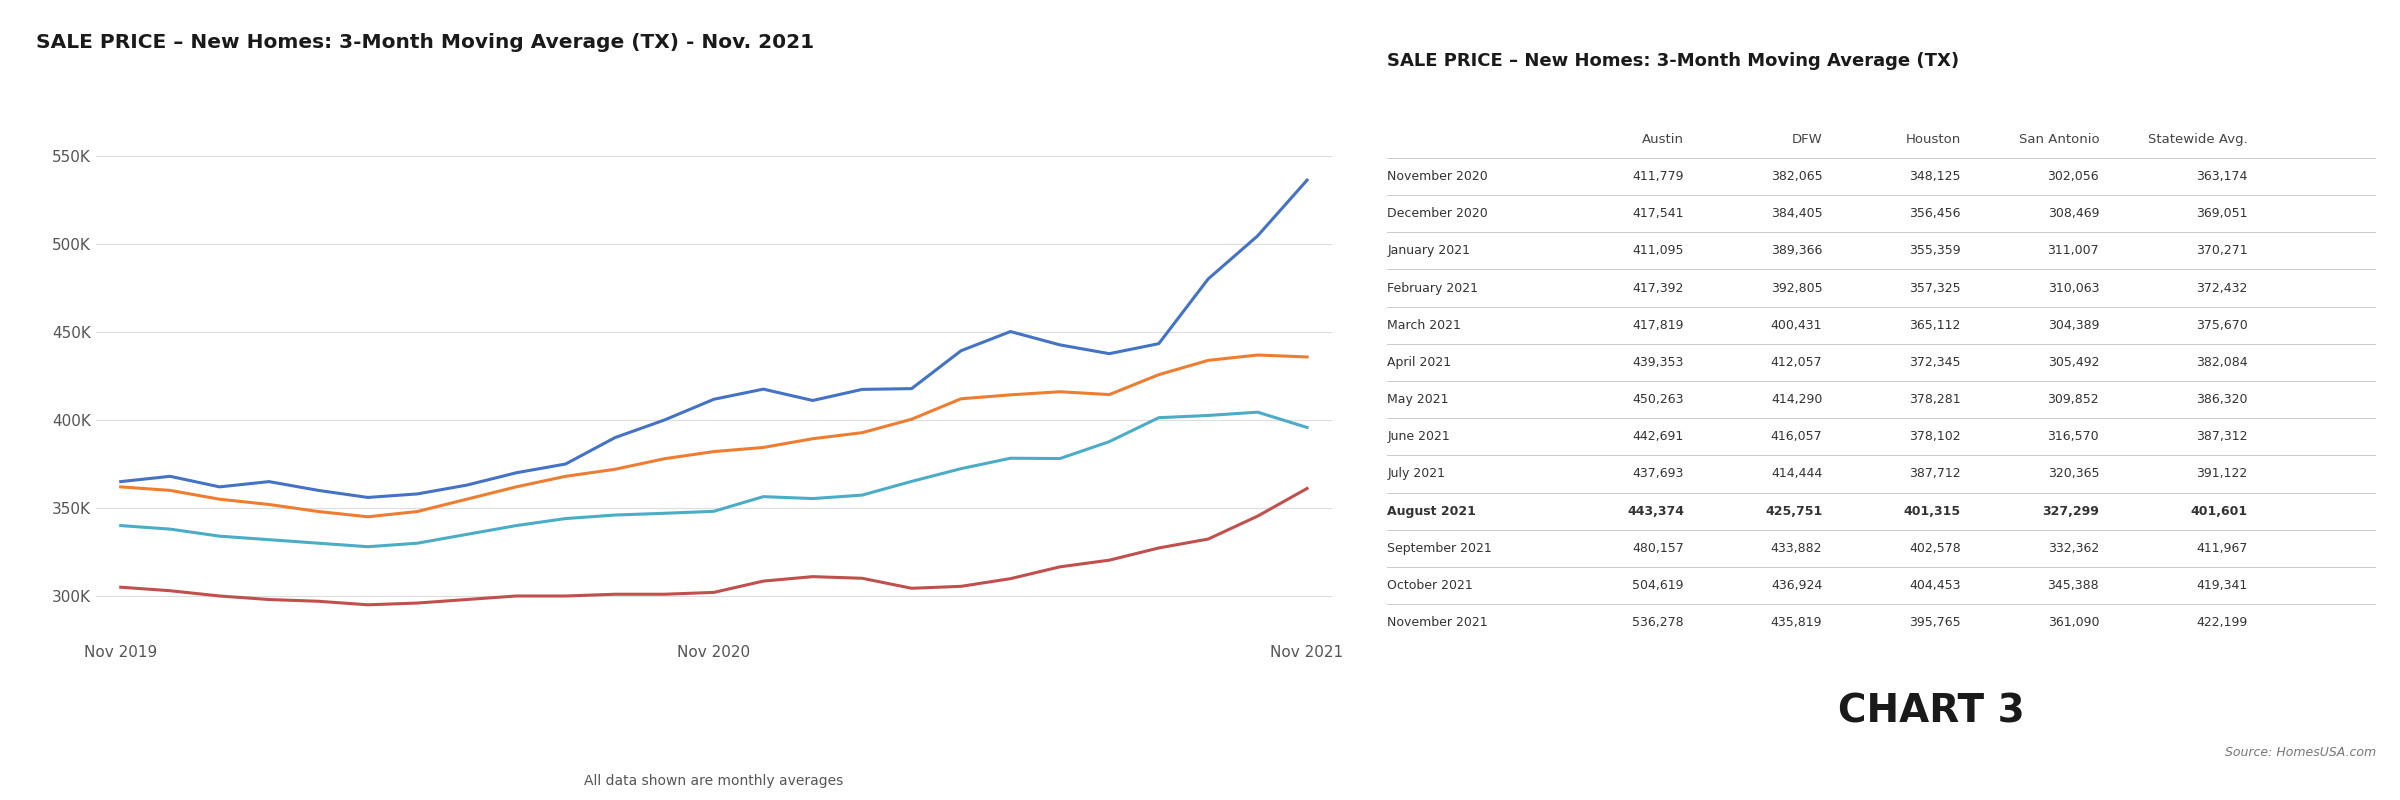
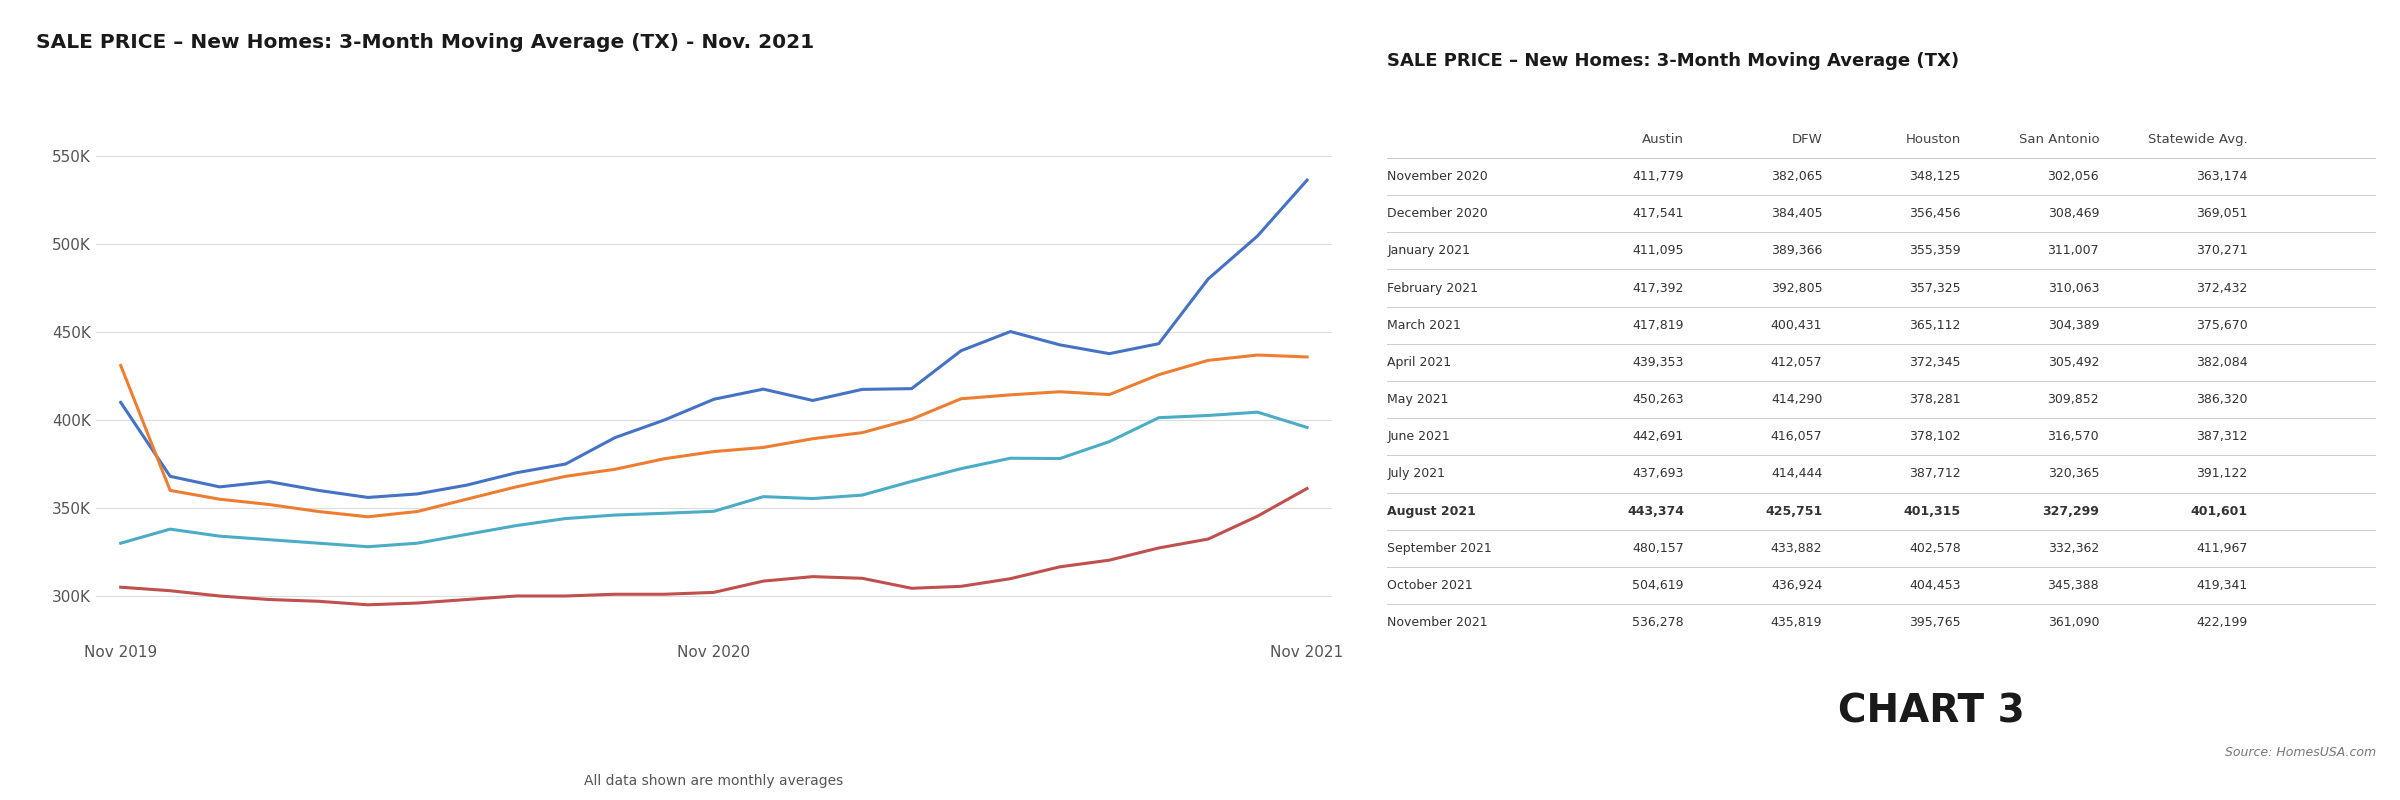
Austin/Nov 2019: 365K -> 410K
DFW/Nov 2019: 362K -> 431K
Houston/Nov 2019: 340K -> 330K
